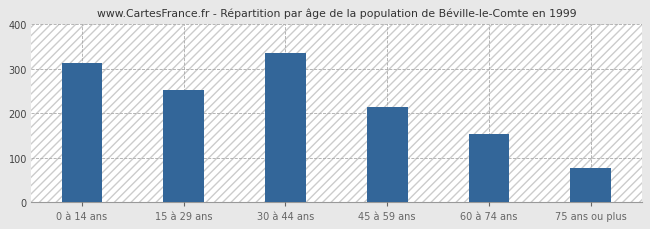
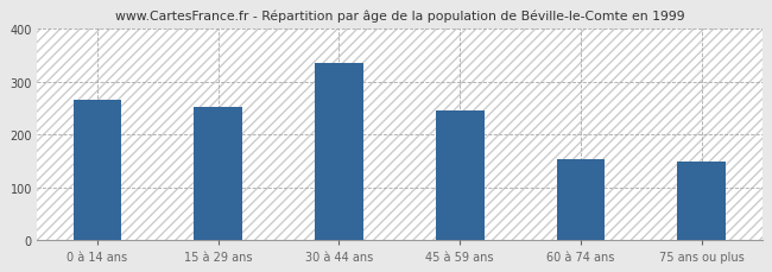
0 à 14 ans: 312 -> 265
45 à 59 ans: 214 -> 245
75 ans ou plus: 76 -> 150
